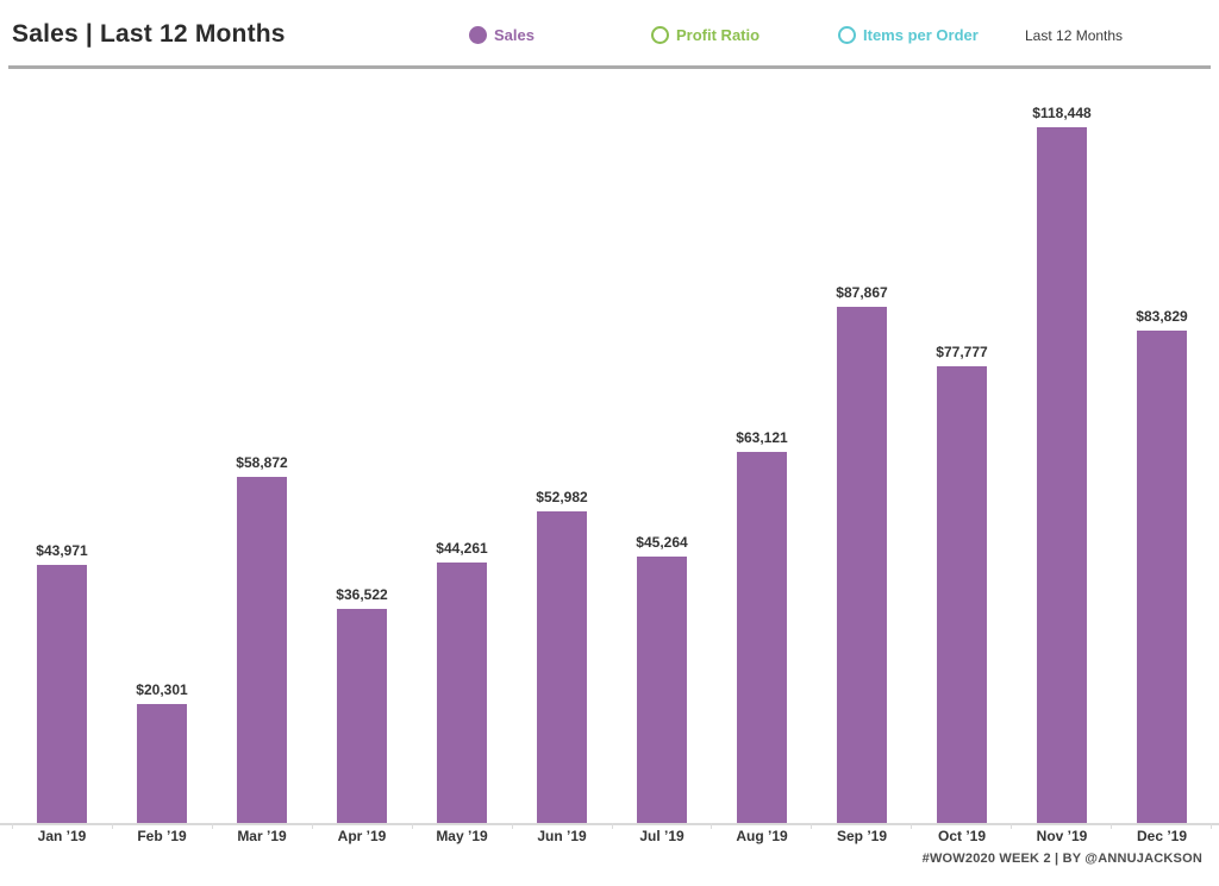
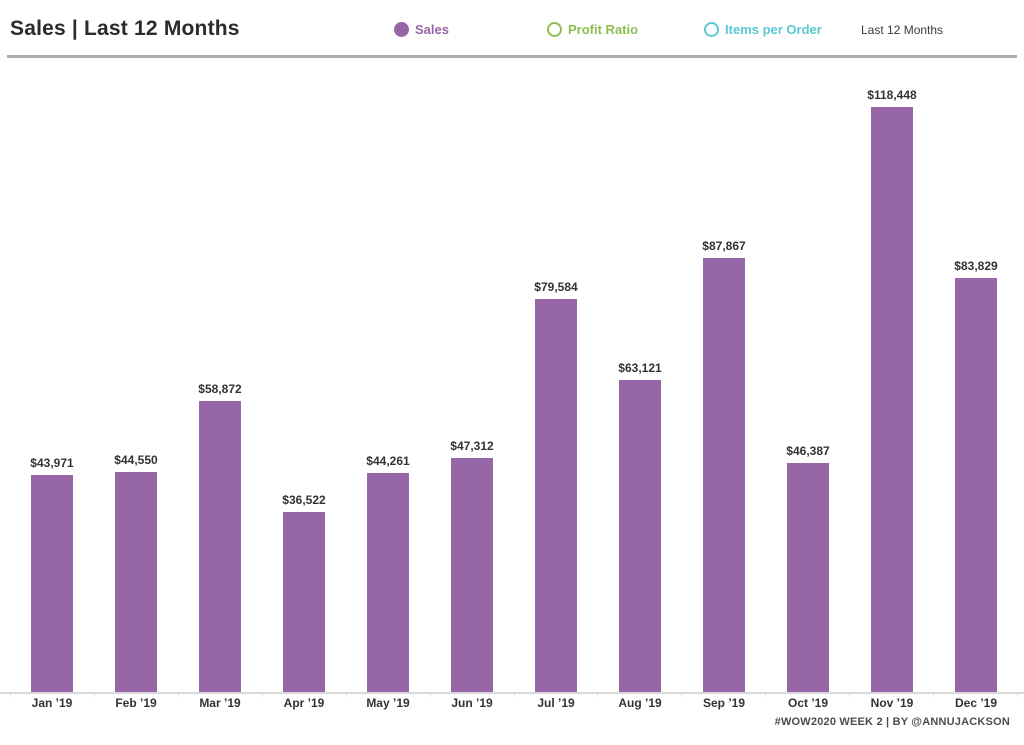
Feb ’19: $20,301 -> $44,550
Jun ’19: $52,982 -> $47,312
Jul ’19: $45,264 -> $79,584
Oct ’19: $77,777 -> $46,387
